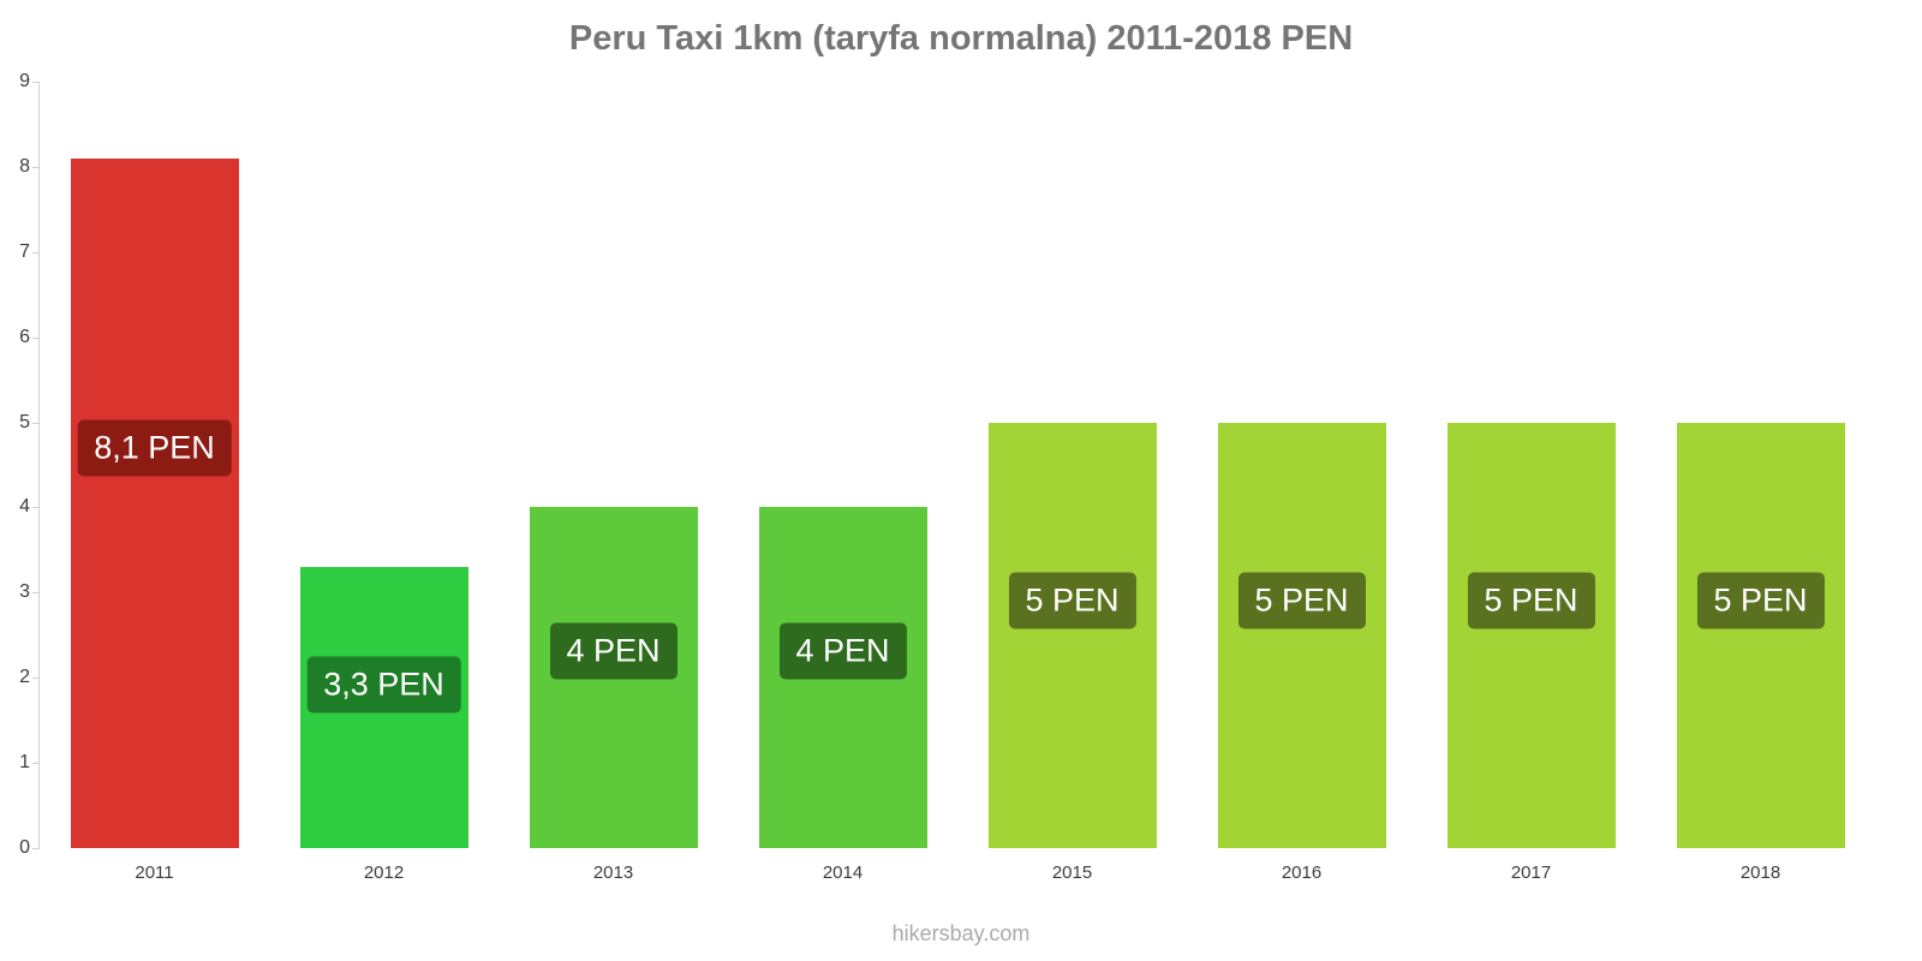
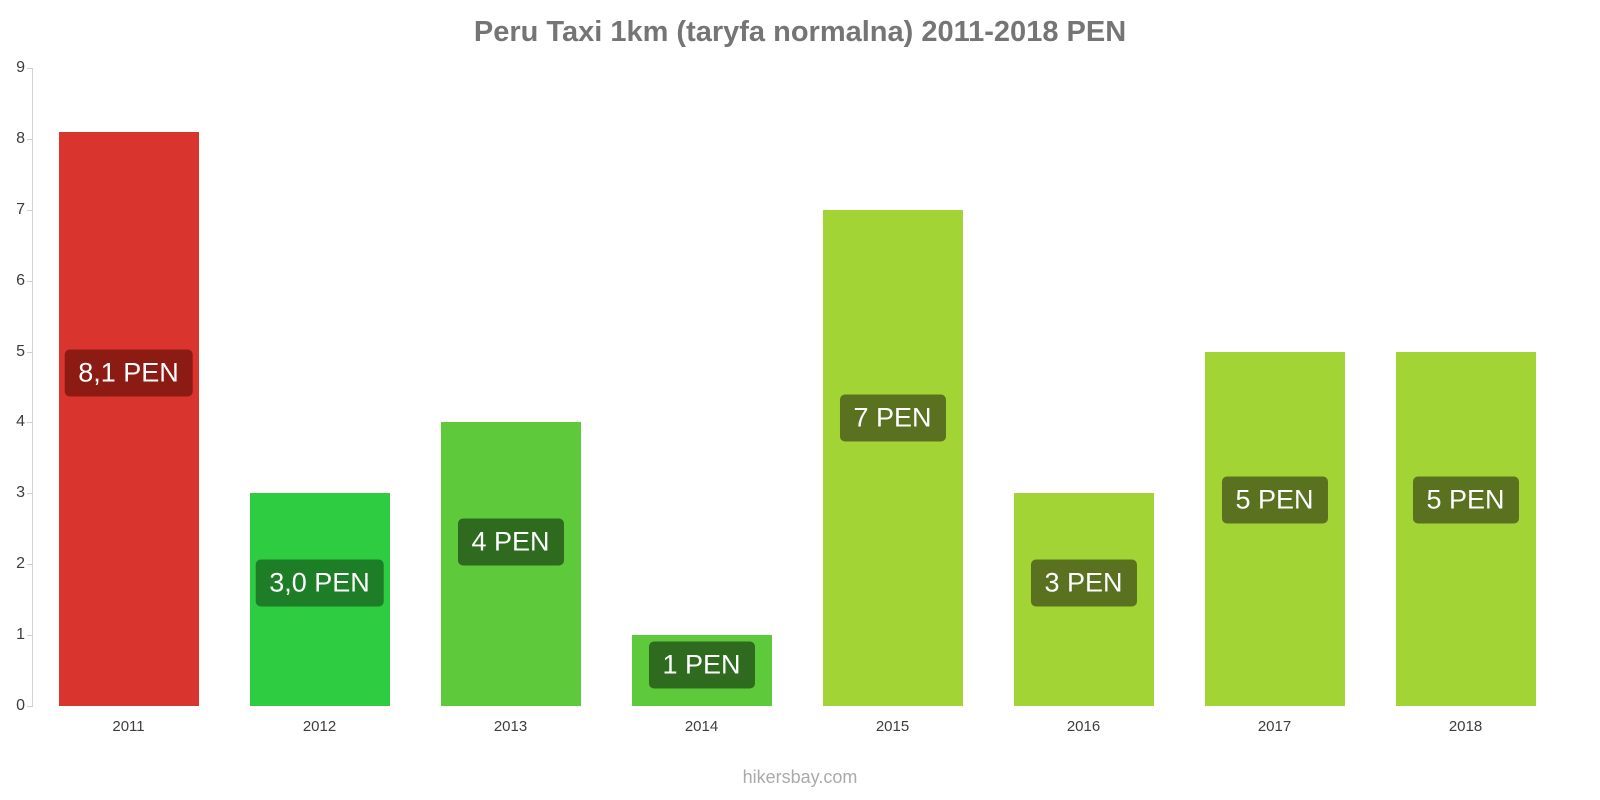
2012: 3,3 -> 3,0
2014: 4 -> 1
2015: 5 -> 7
2016: 5 -> 3
